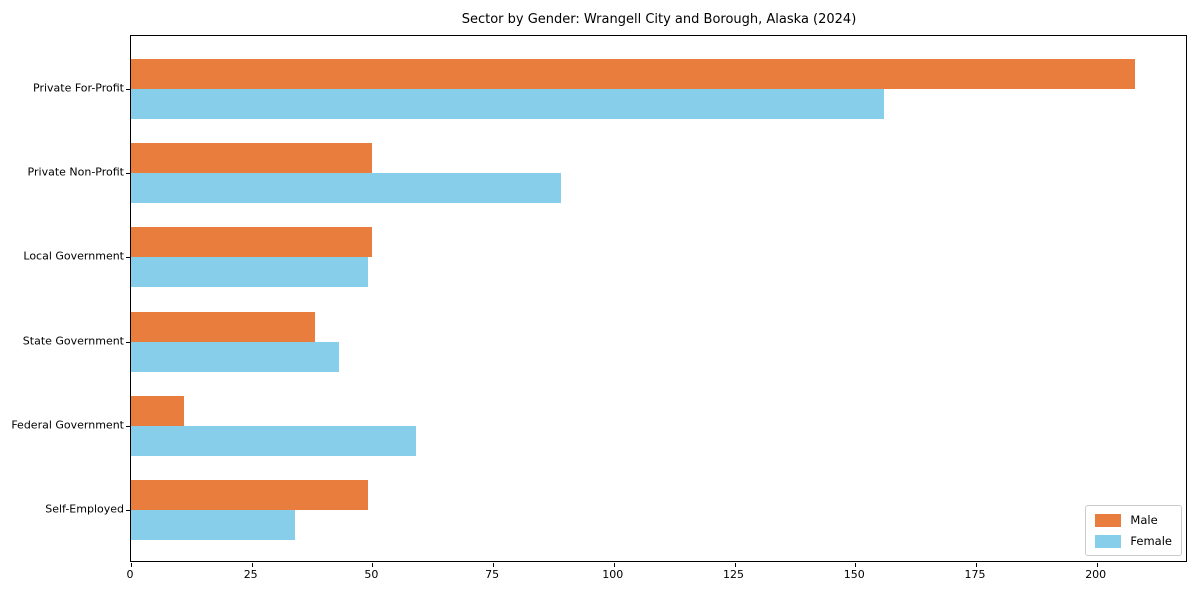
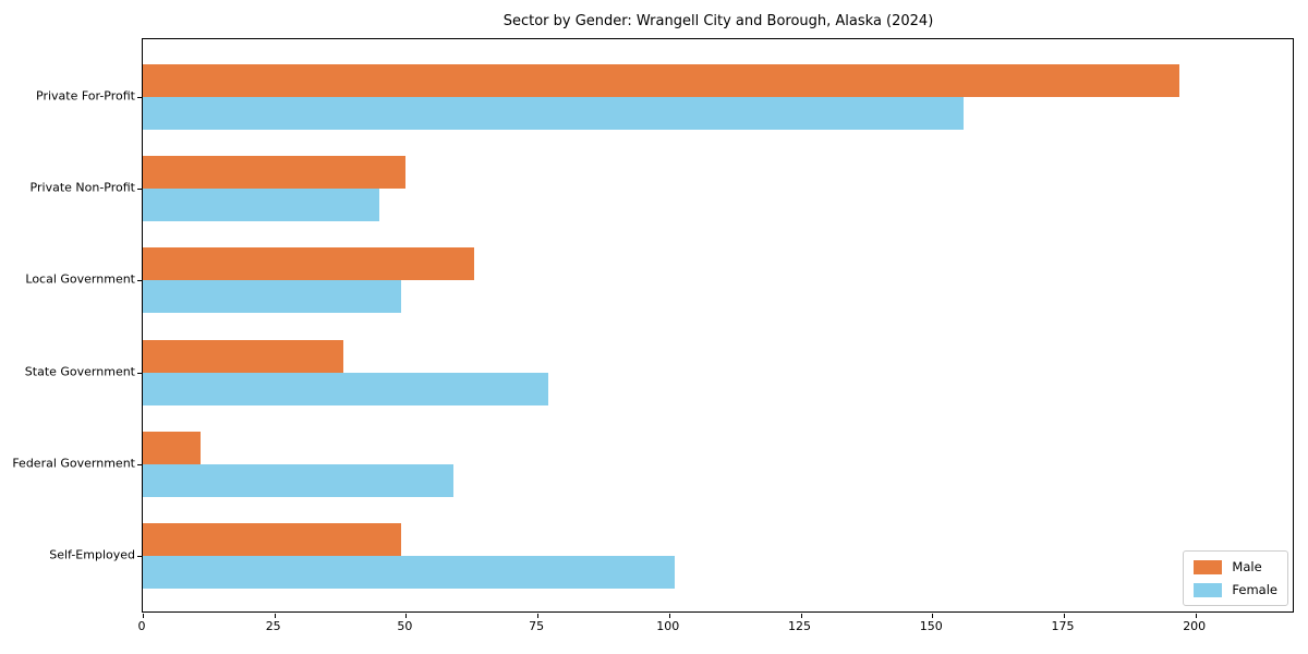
Male/Private For-Profit: 208 -> 197
Female/Private Non-Profit: 89 -> 45
Male/Local Government: 50 -> 63
Female/State Government: 43 -> 77
Female/Self-Employed: 34 -> 101
